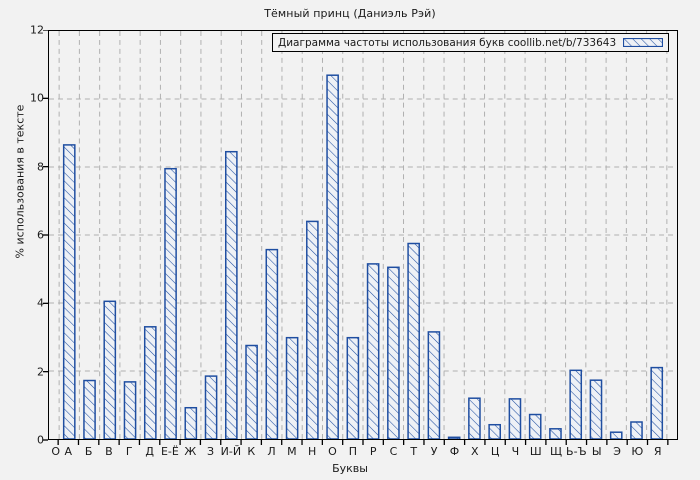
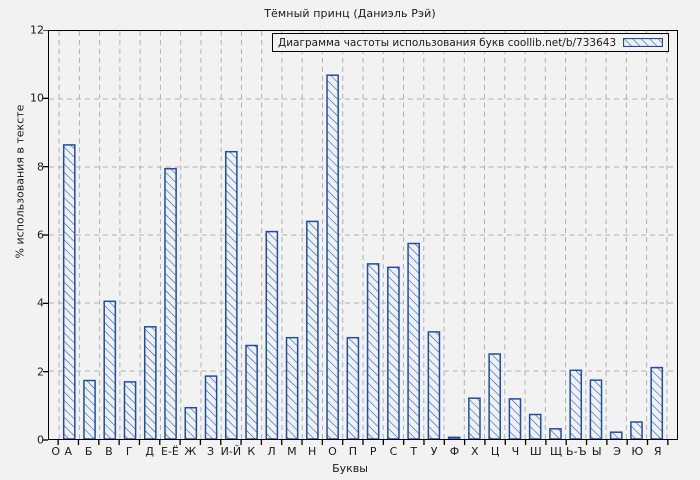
Л: 5.6 -> 6.1
Ц: 0.4 -> 2.5
